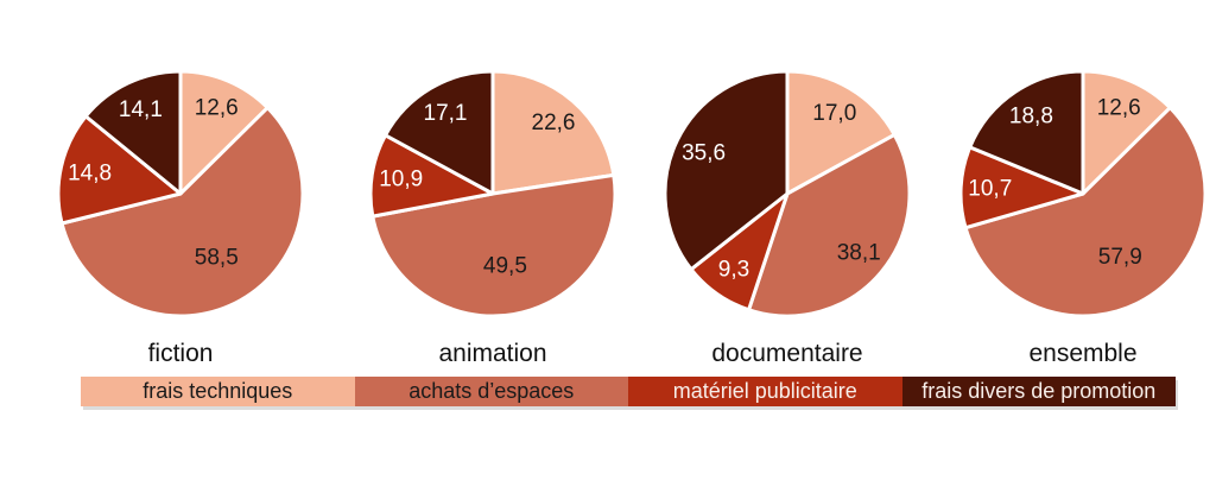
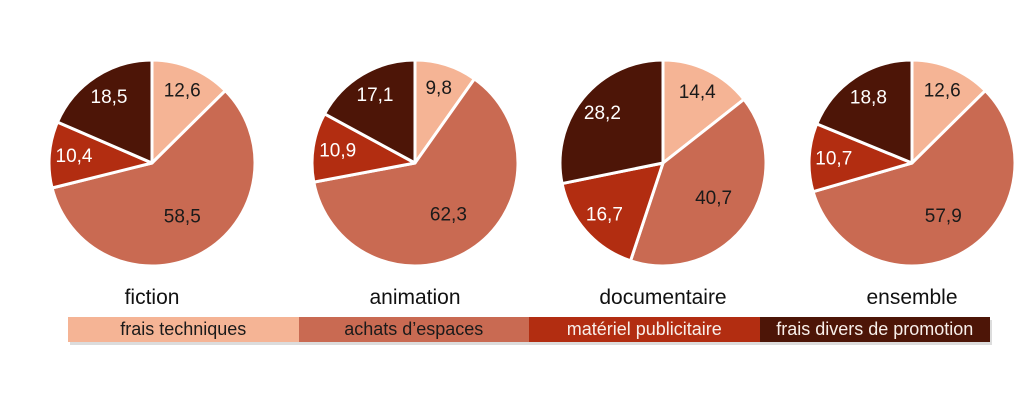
fiction/matériel publicitaire: 14,8 -> 10,4
fiction/frais divers de promotion: 14,1 -> 18,5
animation/frais techniques: 22,6 -> 9,8
animation/achats d’espaces: 49,5 -> 62,3
documentaire/frais techniques: 17,0 -> 14,4
documentaire/achats d’espaces: 38,1 -> 40,7
documentaire/matériel publicitaire: 9,3 -> 16,7
documentaire/frais divers de promotion: 35,6 -> 28,2
